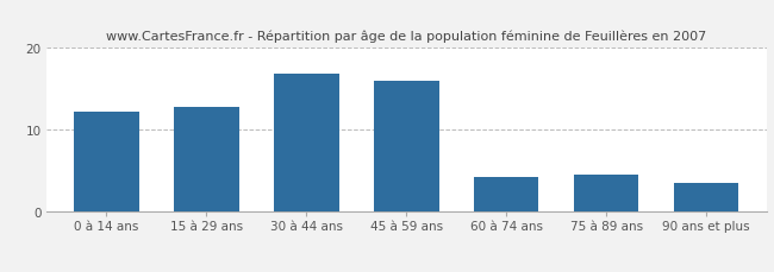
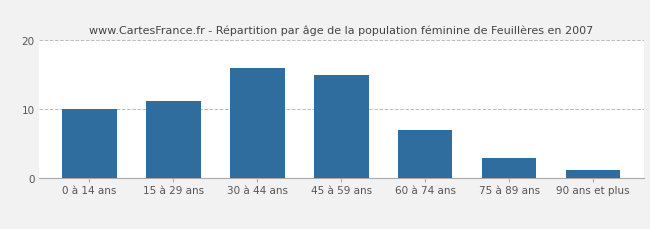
0 à 14 ans: 12.2 -> 10.1
15 à 29 ans: 12.8 -> 11.2
30 à 44 ans: 16.8 -> 16.0
45 à 59 ans: 16.0 -> 15.0
60 à 74 ans: 4.2 -> 7.0
75 à 89 ans: 4.6 -> 3.0
90 ans et plus: 3.6 -> 1.2
